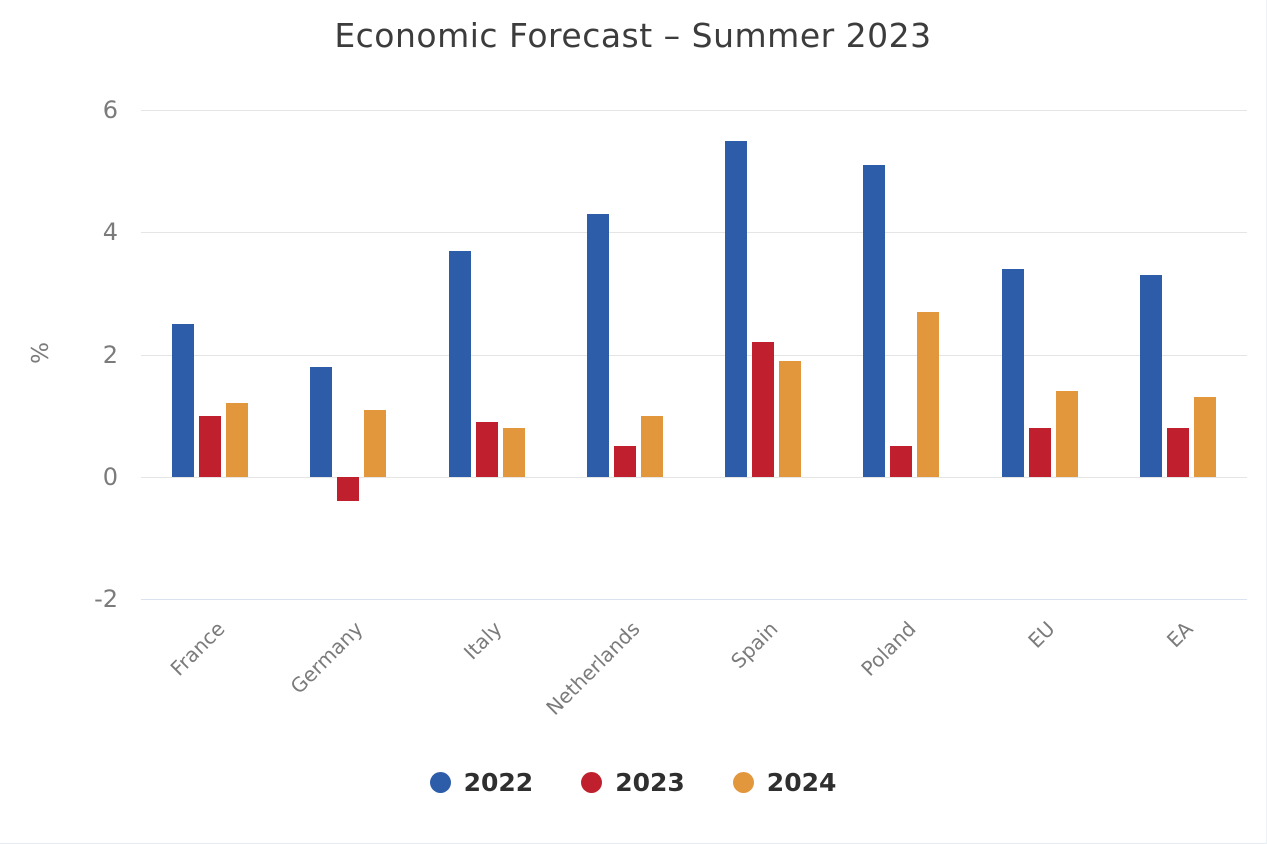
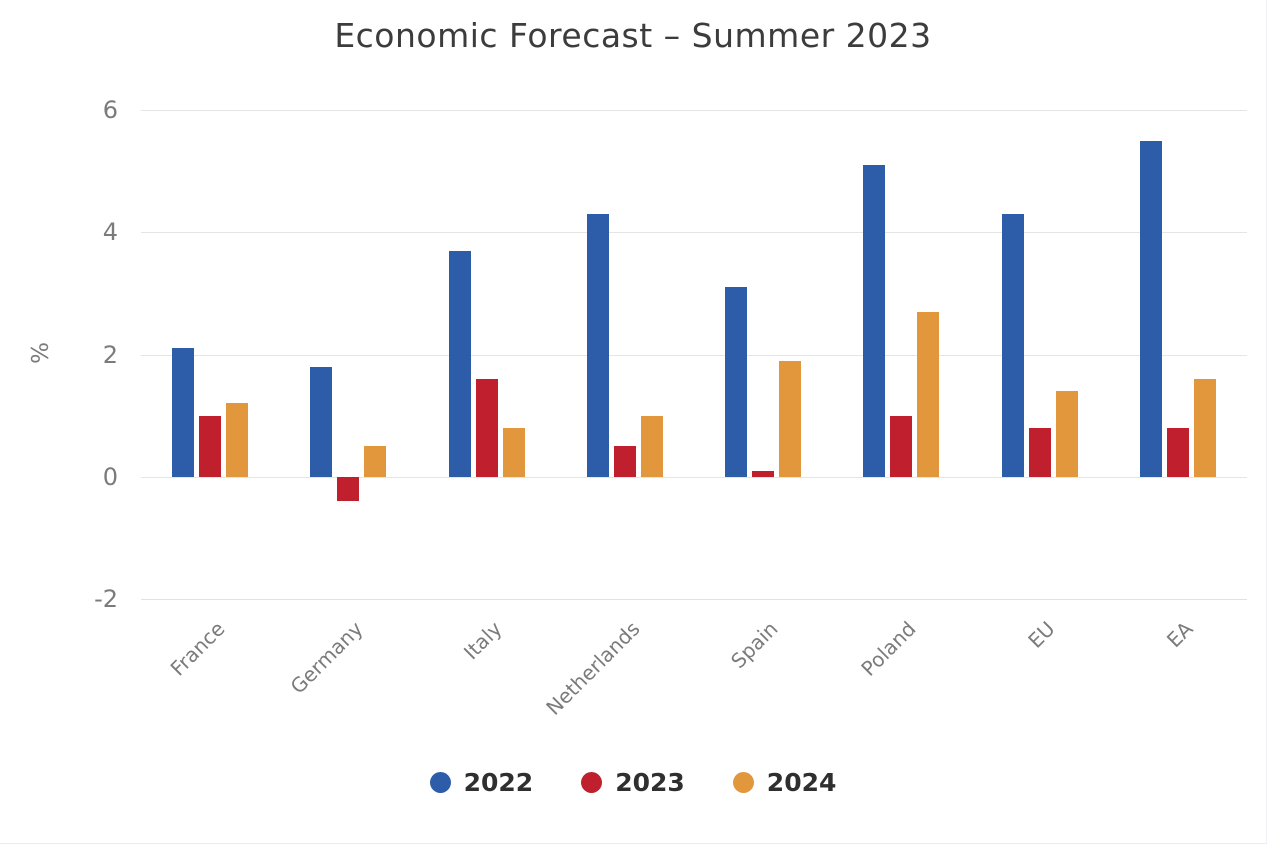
2022/France: 2.5 -> 2.1
2024/Germany: 1.1 -> 0.5
2023/Italy: 0.9 -> 1.6
2022/Spain: 5.5 -> 3.1
2023/Spain: 2.2 -> 0.1
2023/Poland: 0.5 -> 1.0
2022/EU: 3.4 -> 4.3
2022/EA: 3.3 -> 5.5
2024/EA: 1.3 -> 1.6
